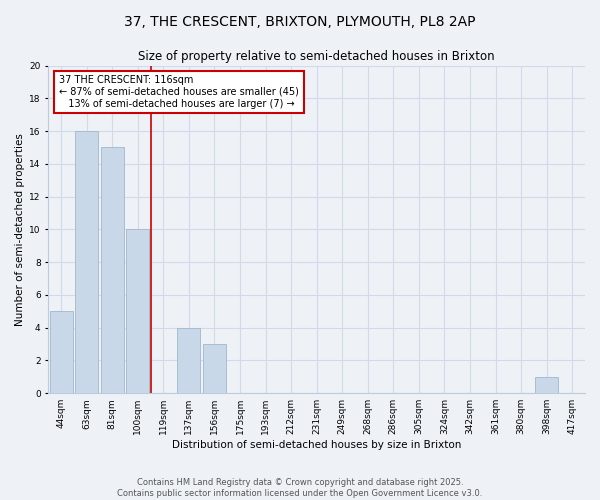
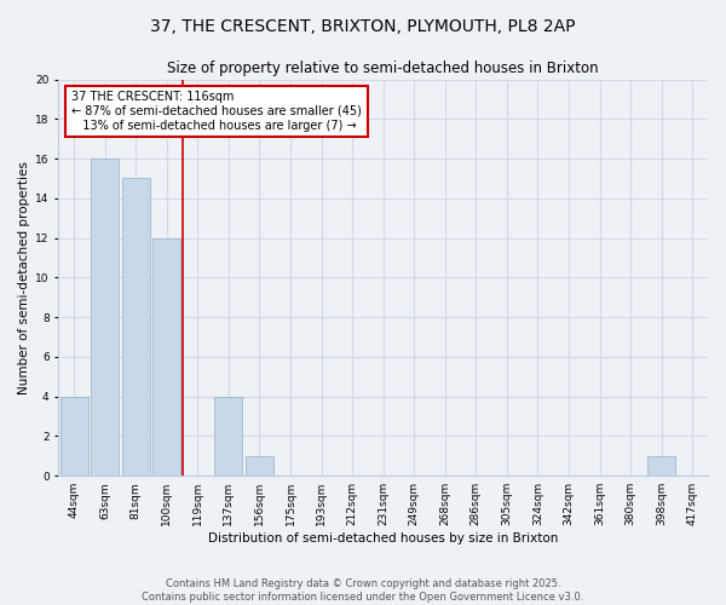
44sqm: 5 -> 4
100sqm: 10 -> 12
156sqm: 3 -> 1
